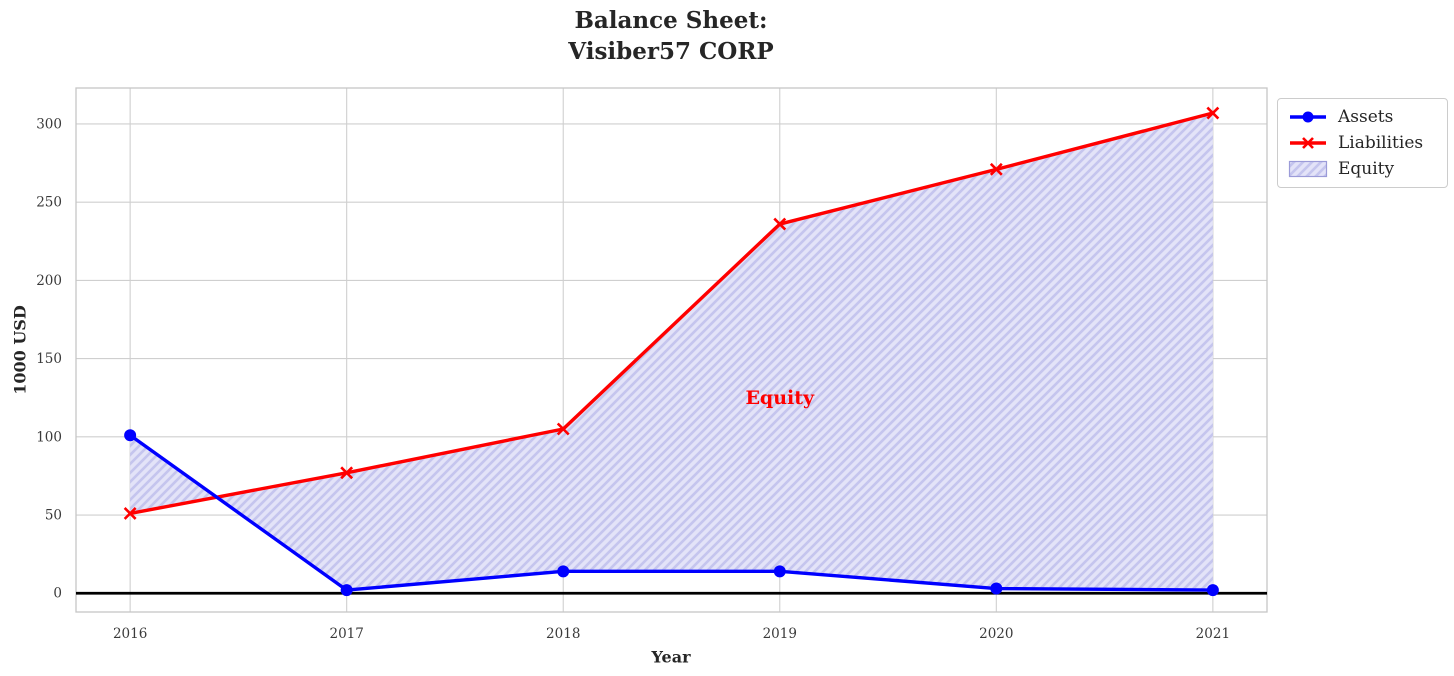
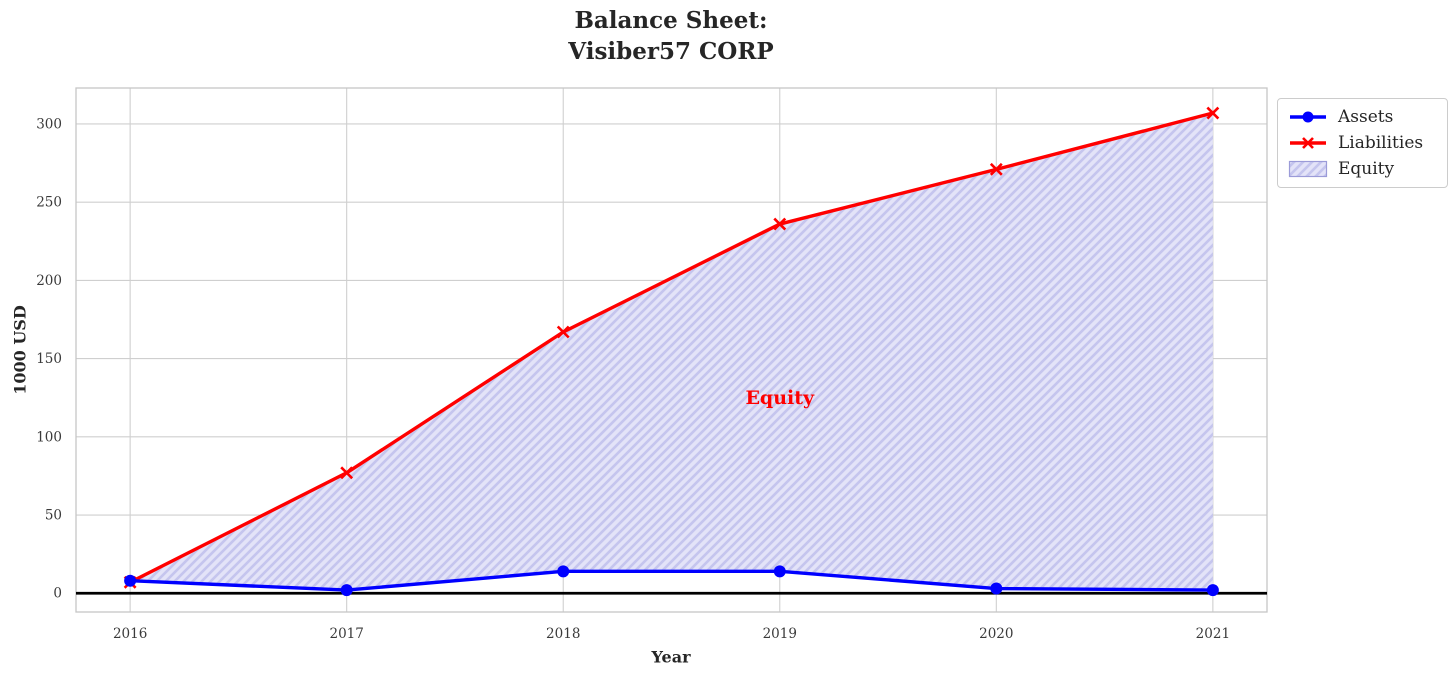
Assets/2016: 101 -> 8
Liabilities/2016: 51 -> 7
Liabilities/2018: 105 -> 167
